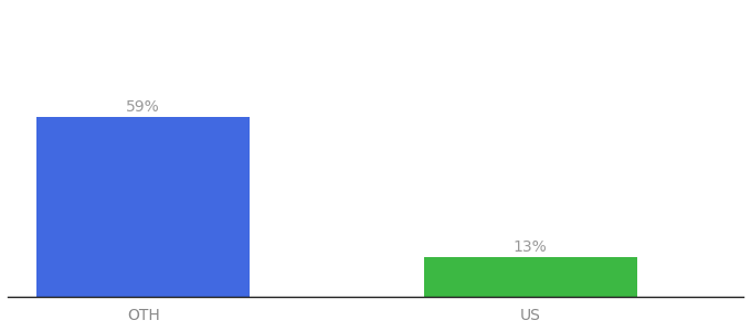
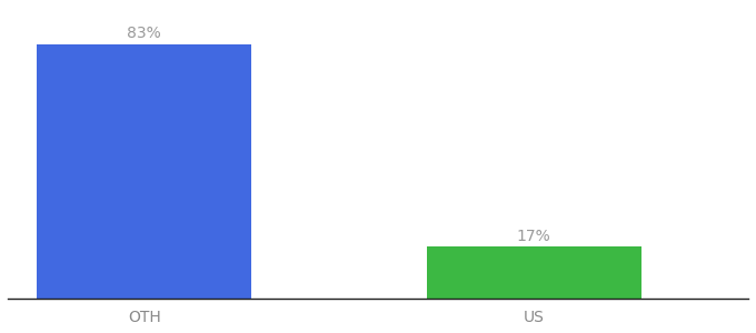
OTH: 59% -> 83%
US: 13% -> 17%
